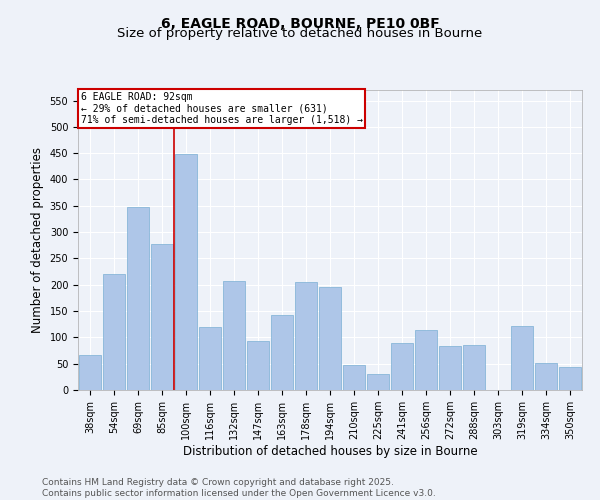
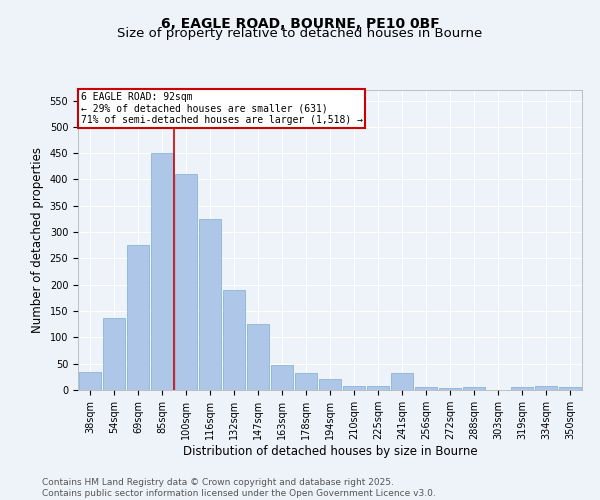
38sqm: 66 -> 35
54sqm: 220 -> 137
69sqm: 348 -> 275
85sqm: 278 -> 450
100sqm: 448 -> 410
116sqm: 120 -> 325
132sqm: 208 -> 190
147sqm: 94 -> 125
163sqm: 142 -> 47
178sqm: 206 -> 32
194sqm: 196 -> 20
210sqm: 48 -> 7
225sqm: 30 -> 8
241sqm: 90 -> 32
256sqm: 114 -> 5
272sqm: 84 -> 3
288sqm: 86 -> 5
319sqm: 122 -> 5
334sqm: 52 -> 7
350sqm: 44 -> 5
